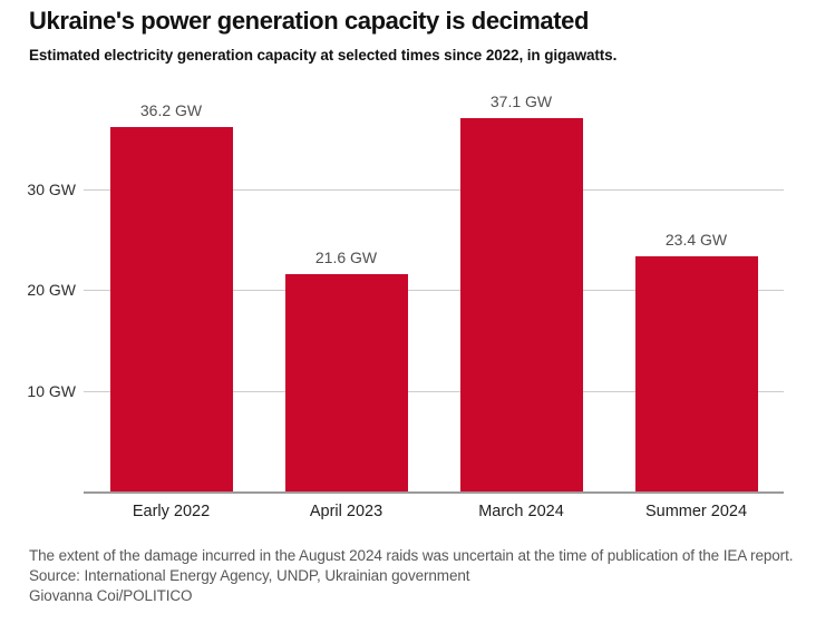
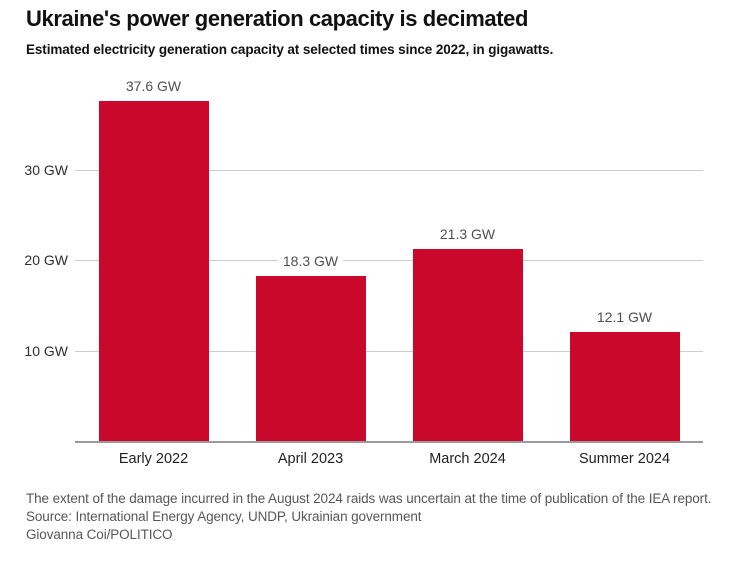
Early 2022: 36.2 -> 37.6
April 2023: 21.6 -> 18.3
March 2024: 37.1 -> 21.3
Summer 2024: 23.4 -> 12.1
